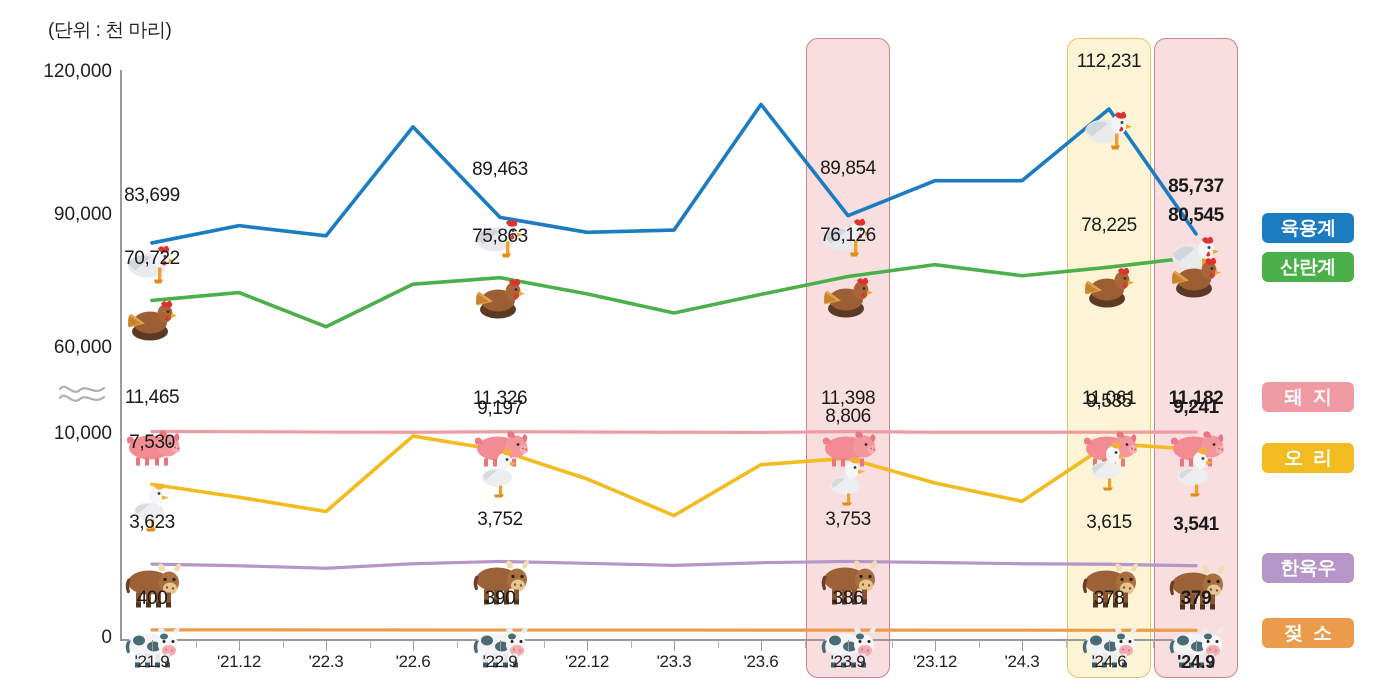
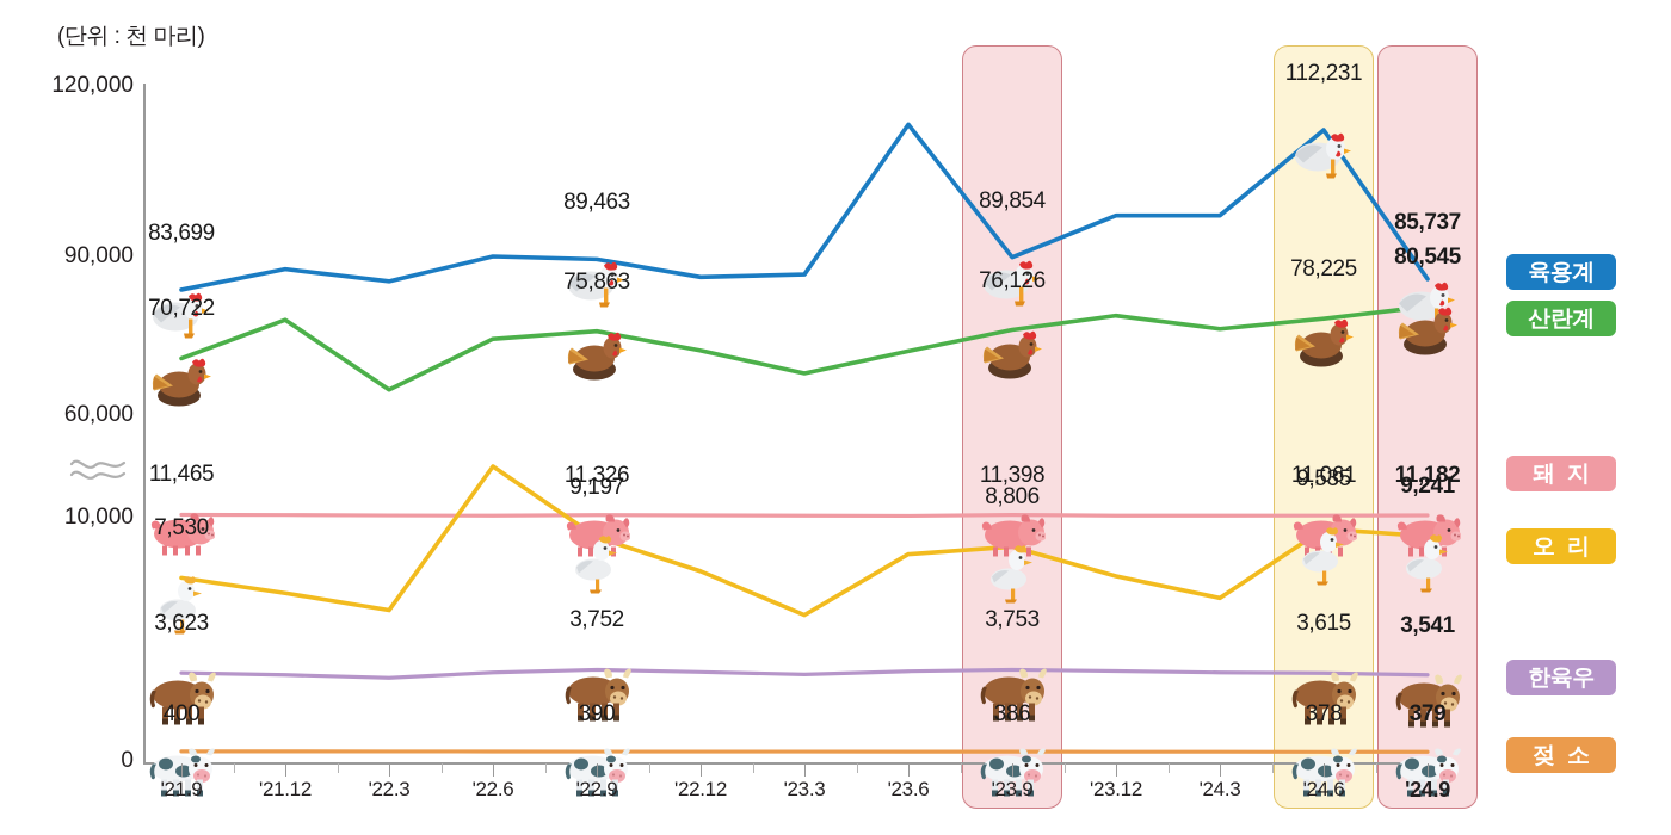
산란계/'21.12: 72000 -> 78000
육용계/'22.6: 108000 -> 90000
오리/'22.6: 10000 -> 35000
